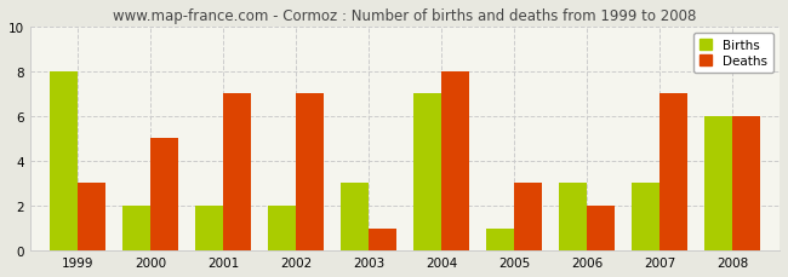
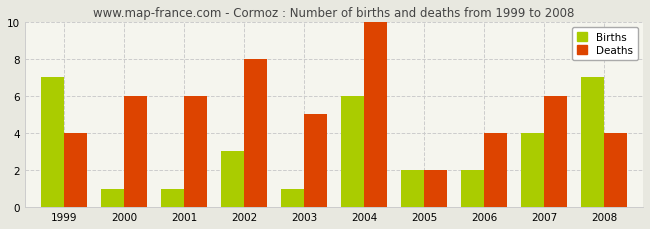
Births/1999: 8 -> 7
Deaths/1999: 3 -> 4
Births/2000: 2 -> 1
Deaths/2000: 5 -> 6
Births/2001: 2 -> 1
Deaths/2001: 7 -> 6
Births/2002: 2 -> 3
Deaths/2002: 7 -> 8
Births/2003: 3 -> 1
Deaths/2003: 1 -> 5
Births/2004: 7 -> 6
Deaths/2004: 8 -> 10
Births/2005: 1 -> 2
Deaths/2005: 3 -> 2
Births/2006: 3 -> 2
Deaths/2006: 2 -> 4
Births/2007: 3 -> 4
Deaths/2007: 7 -> 6
Births/2008: 6 -> 7
Deaths/2008: 6 -> 4
